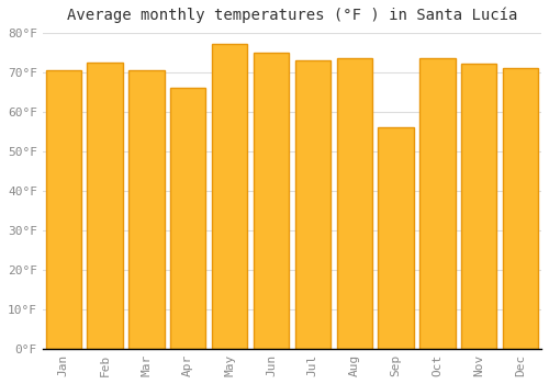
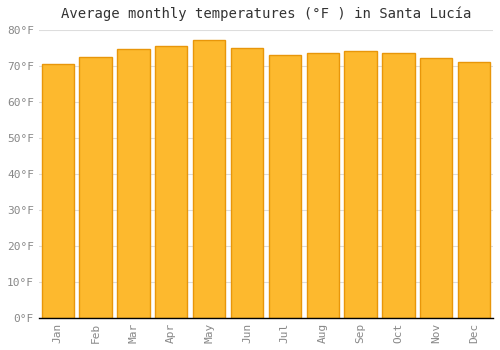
Mar: 70.5°F -> 74.5°F
Apr: 66.0°F -> 75.5°F
Sep: 56.0°F -> 74.0°F
